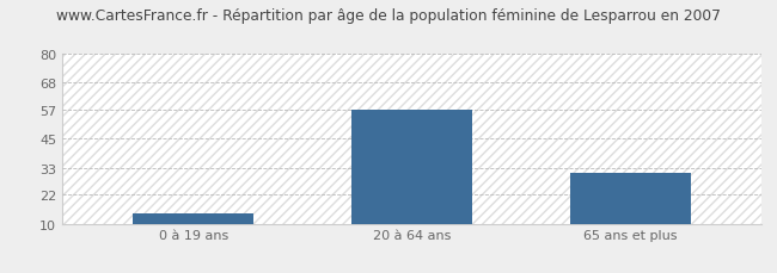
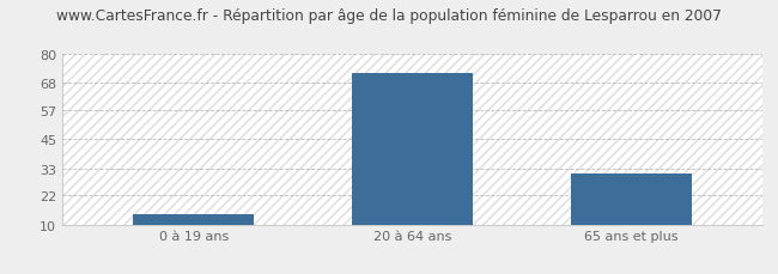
20 à 64 ans: 57 -> 72
